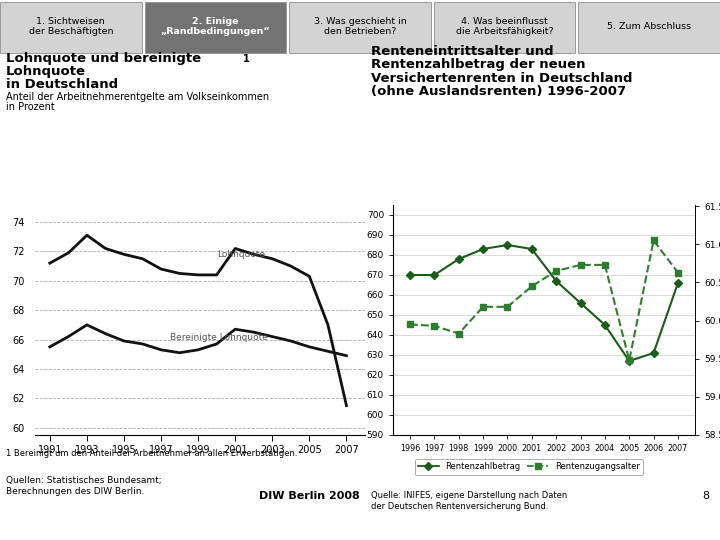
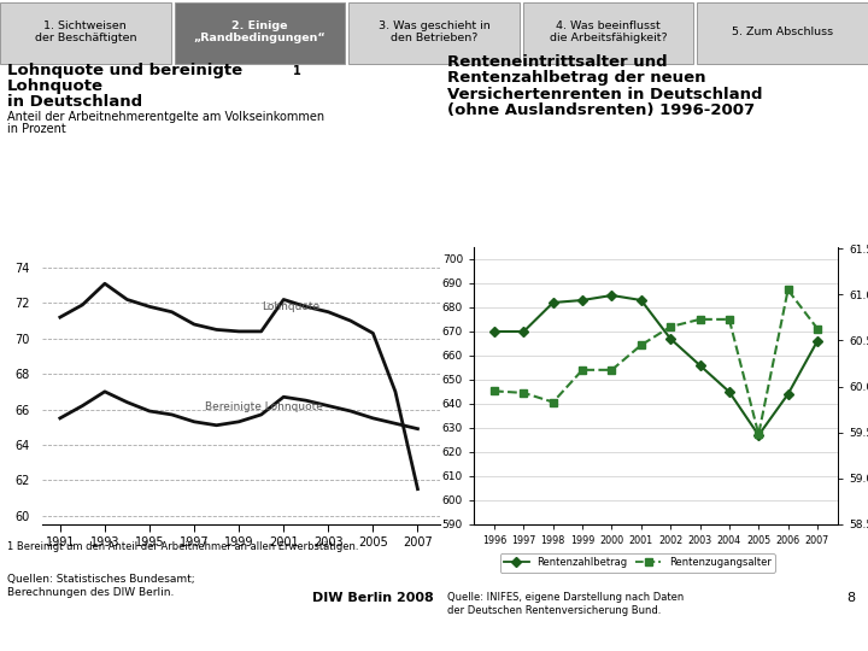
Rentenzahlbetrag/1998: 678 -> 682
Rentenzahlbetrag/2006: 631 -> 644
